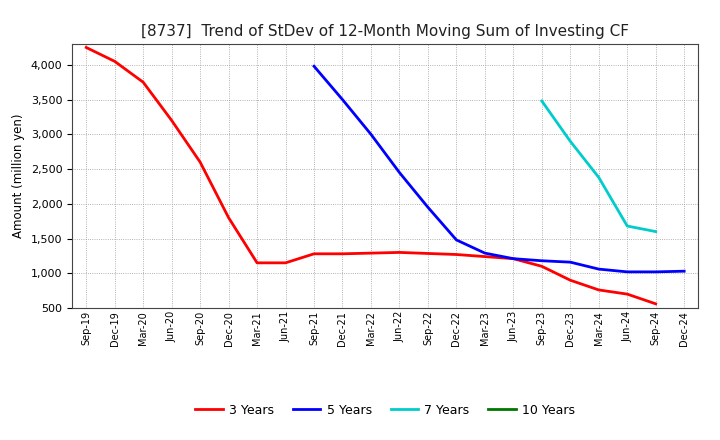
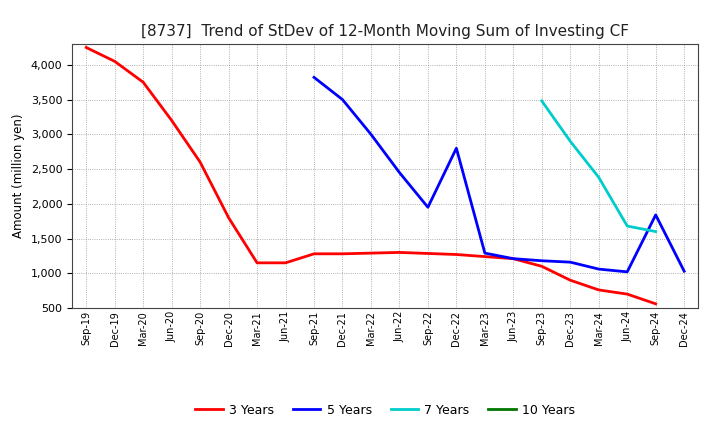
5 Years/Sep-21: 3,980 -> 3,820
5 Years/Dec-22: 1,480 -> 2,800
5 Years/Sep-24: 1,020 -> 1,840
